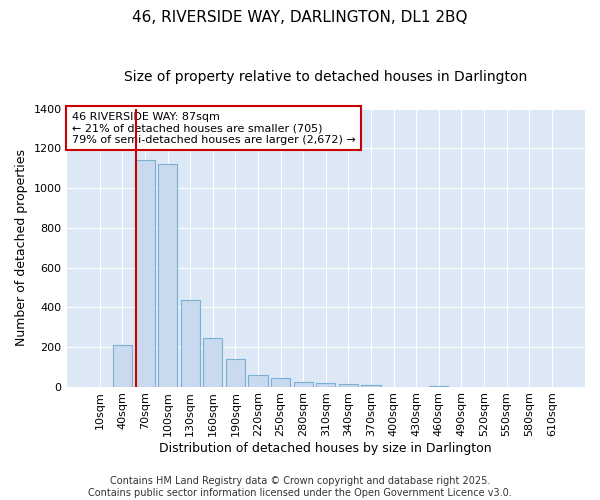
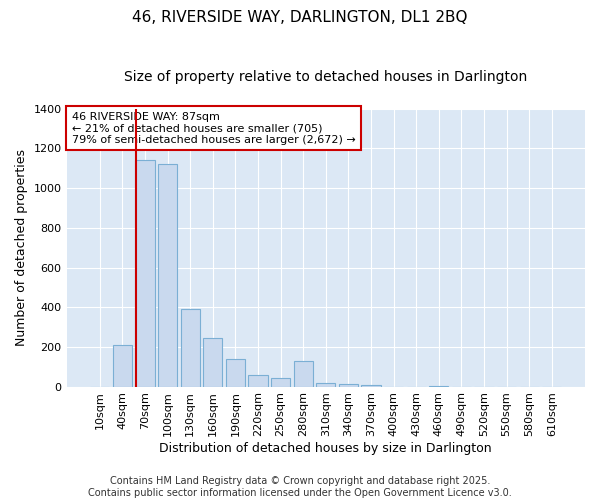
130sqm: 440 -> 390
280sqm: 20 -> 130
